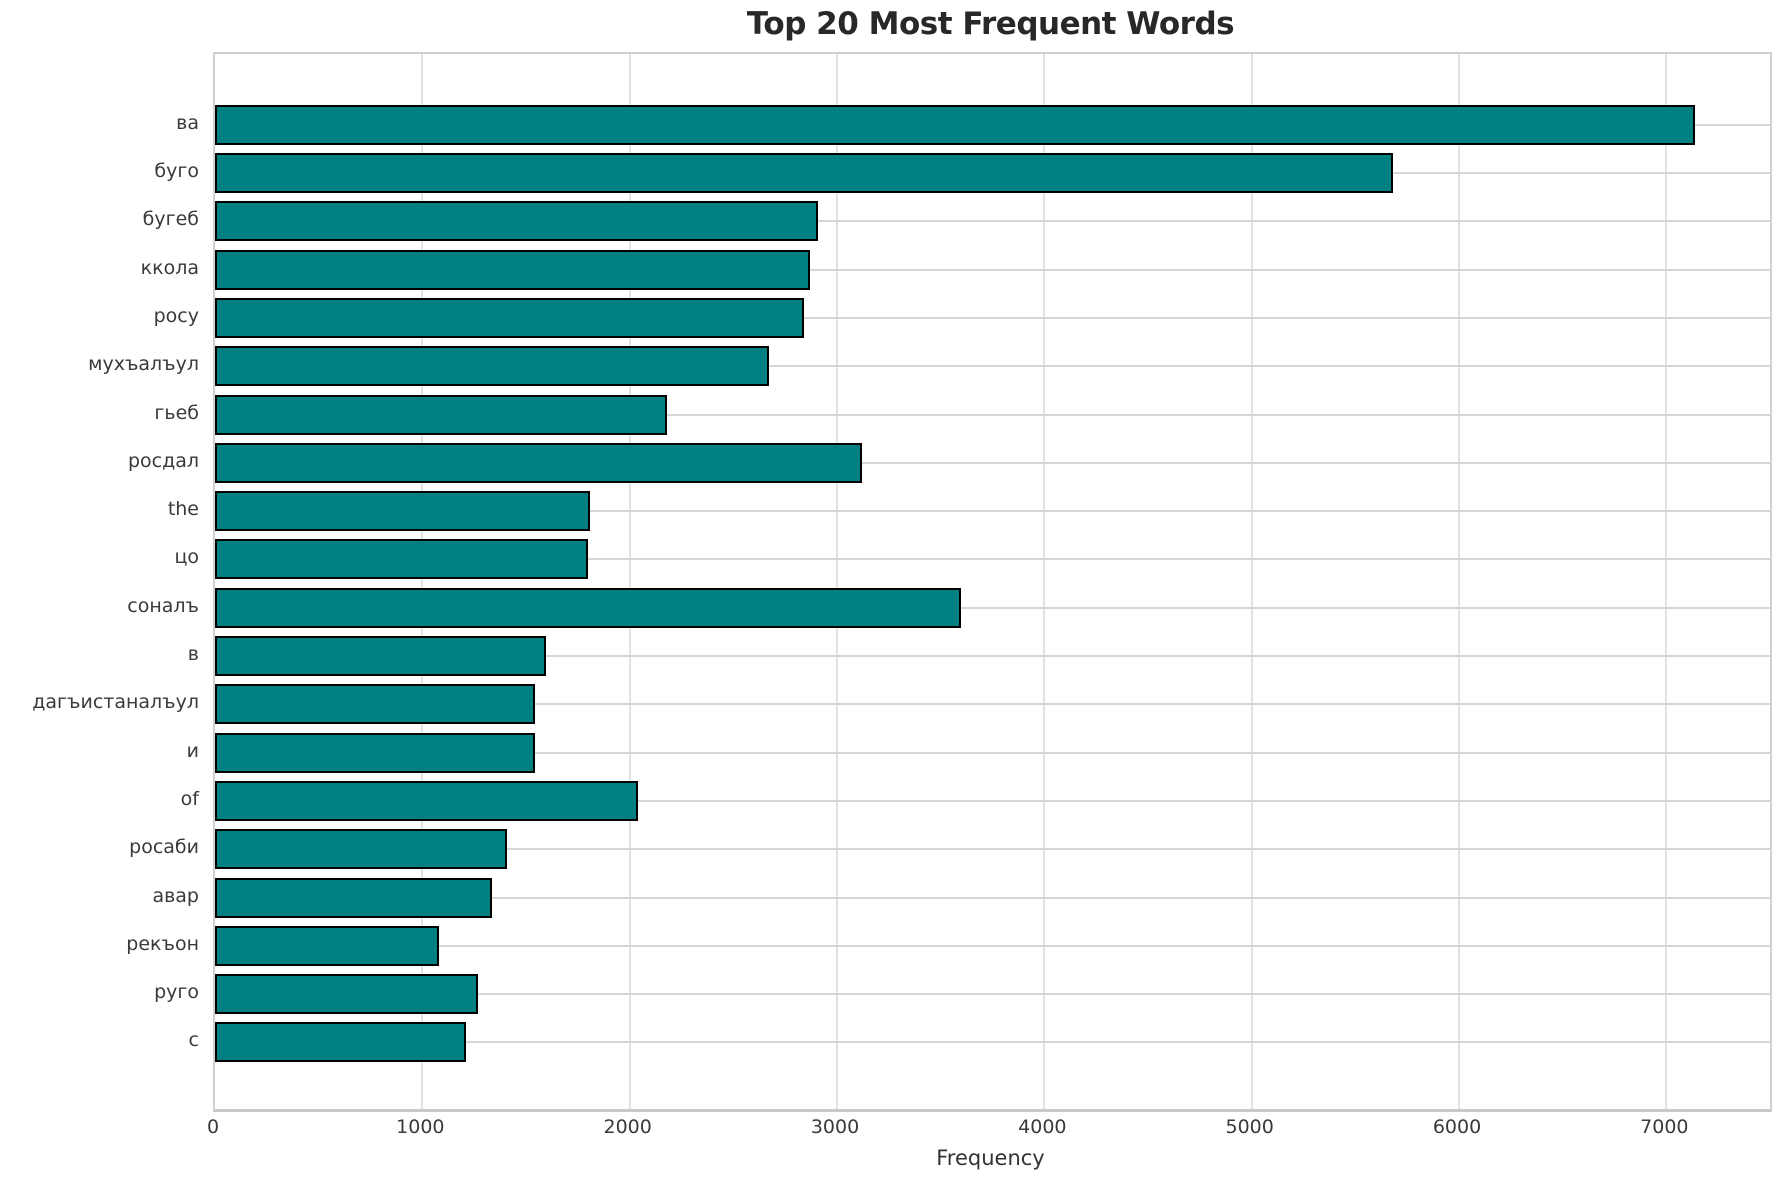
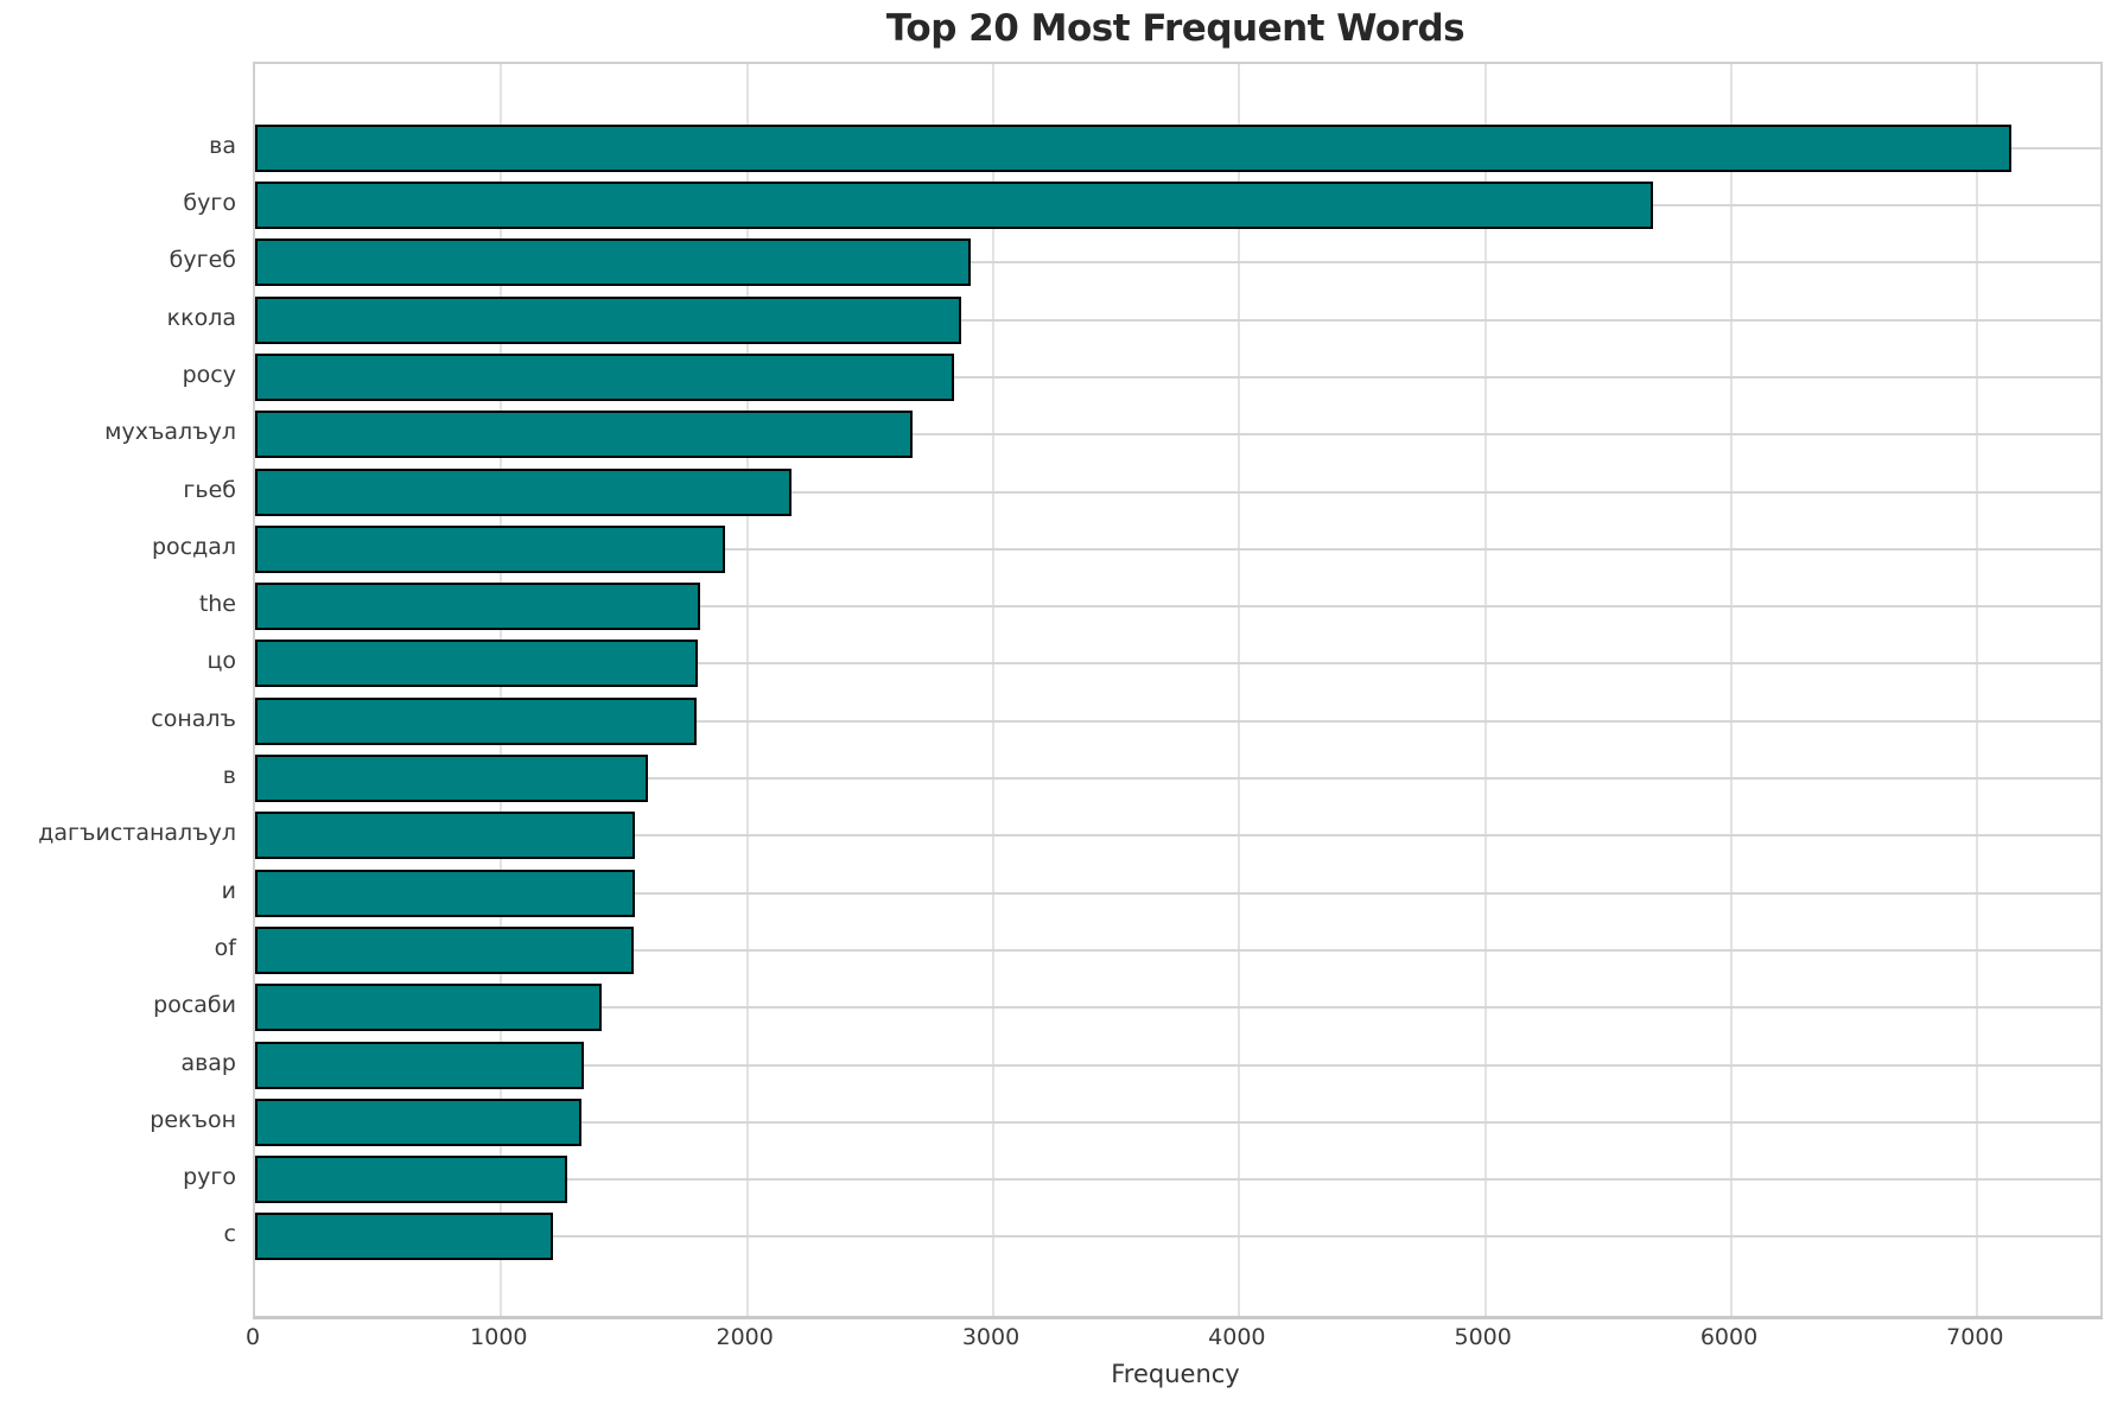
росдал: 3120 -> 1910
соналъ: 3600 -> 1800
of: 2040 -> 1540
рекъон: 1080 -> 1320
